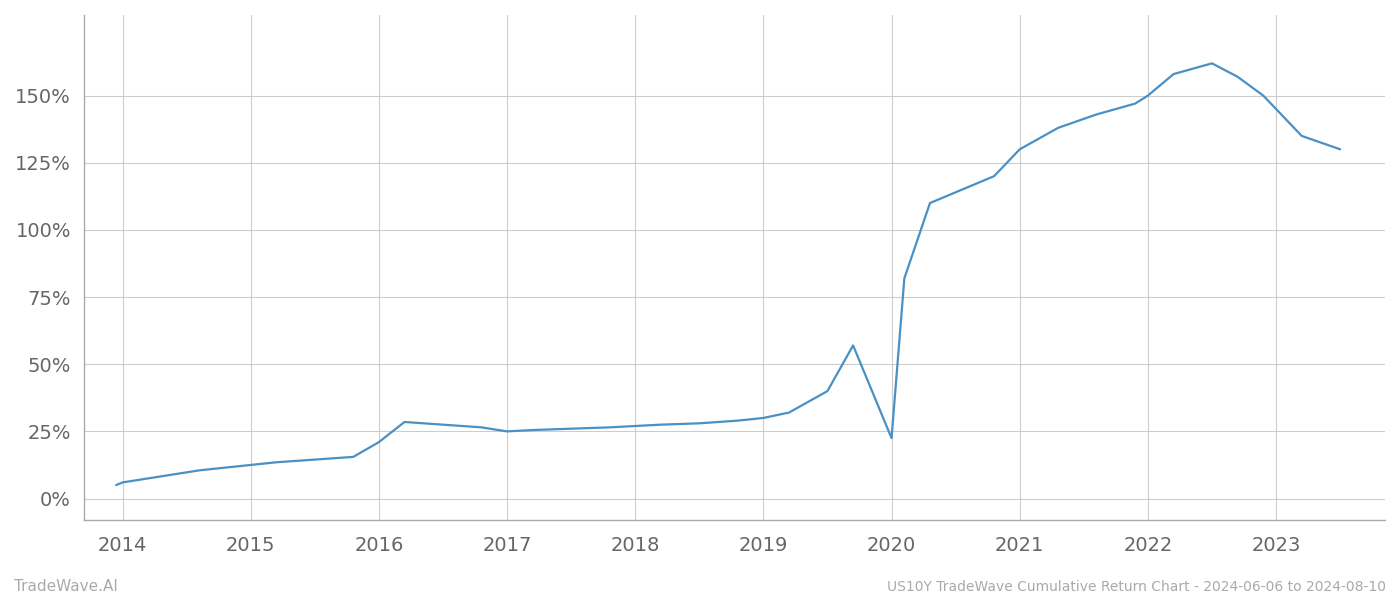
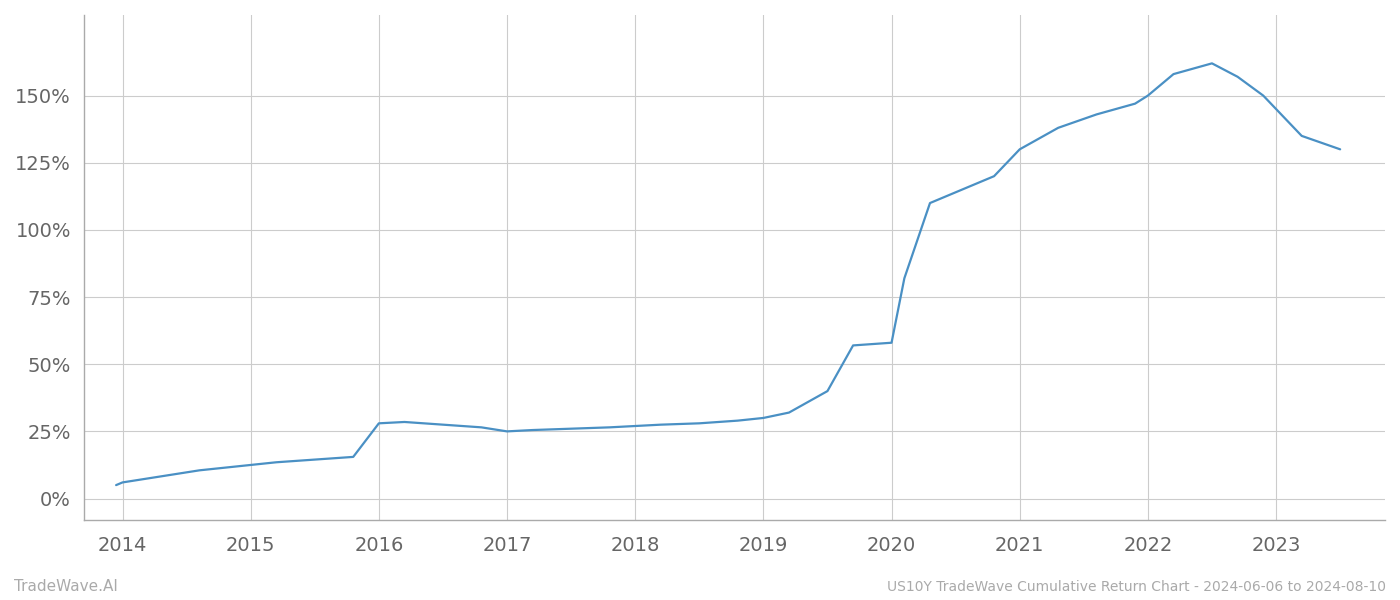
2016: 21.0% -> 28.0%
2020: 22.5% -> 58.0%
